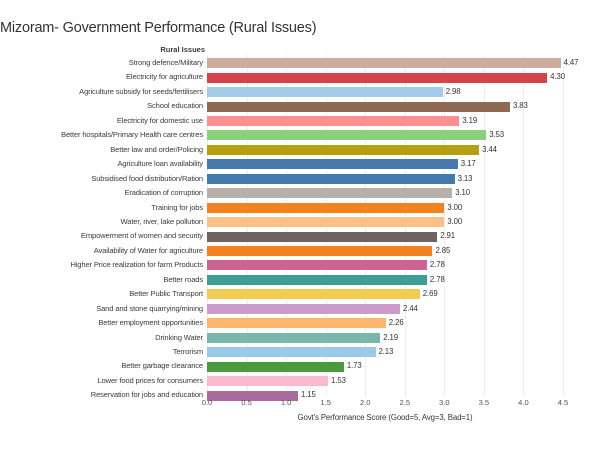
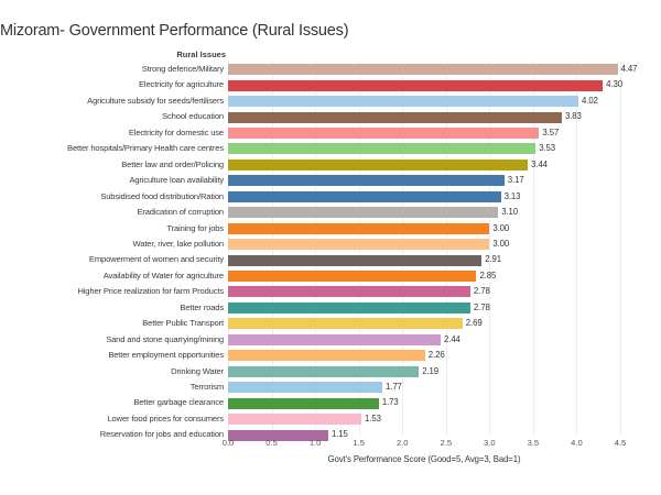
Agriculture subsidy for seeds/fertilisers: 2.98 -> 4.02
Electricity for domestic use: 3.19 -> 3.57
Terrorism: 2.13 -> 1.77
